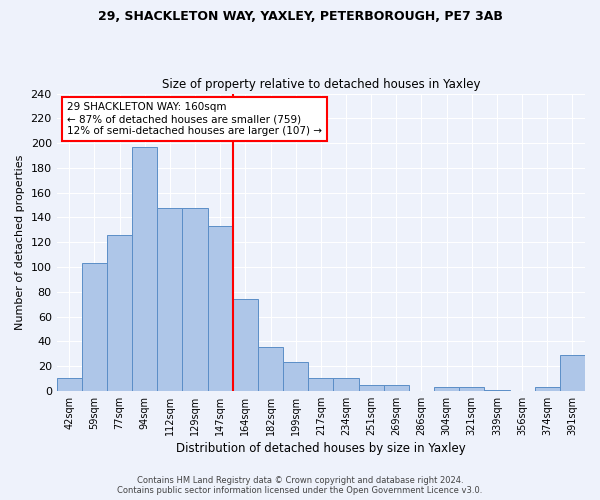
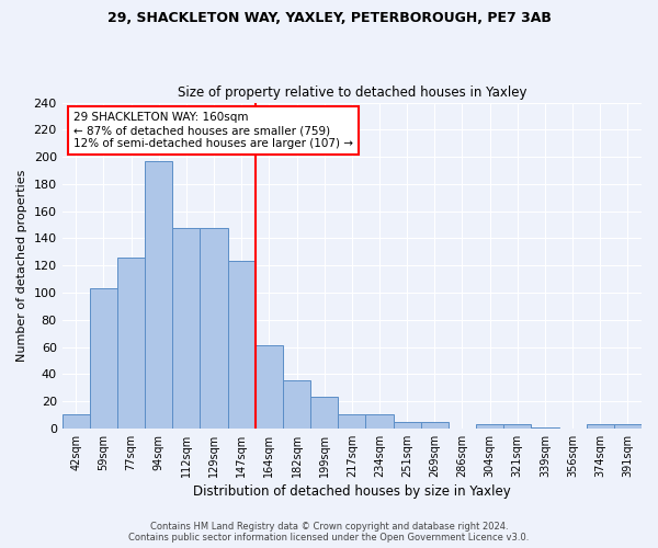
147sqm: 133 -> 123
164sqm: 74 -> 61
391sqm: 29 -> 3
